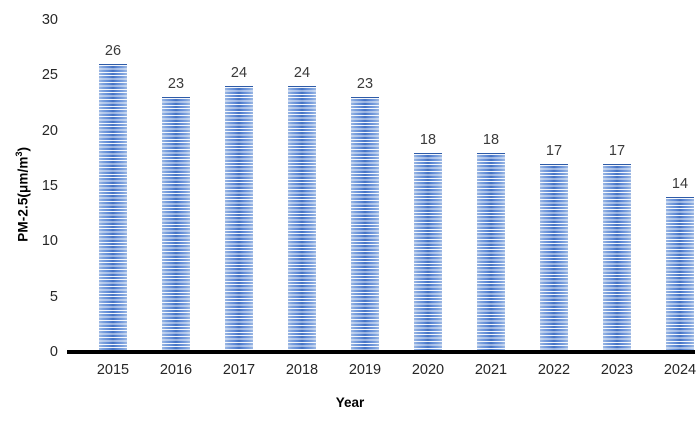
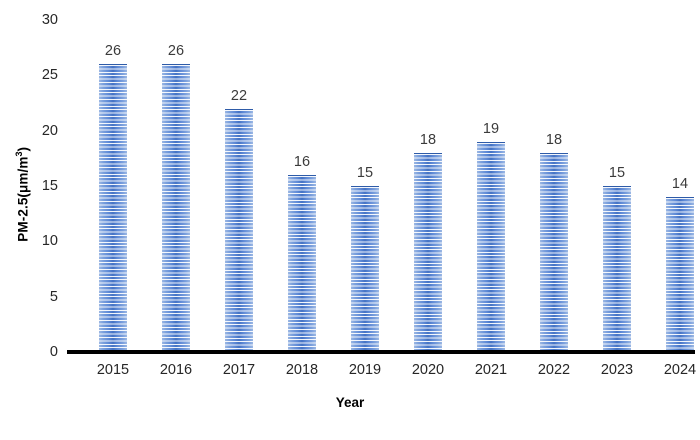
2016: 23 -> 26
2017: 24 -> 22
2018: 24 -> 16
2019: 23 -> 15
2021: 18 -> 19
2022: 17 -> 18
2023: 17 -> 15
